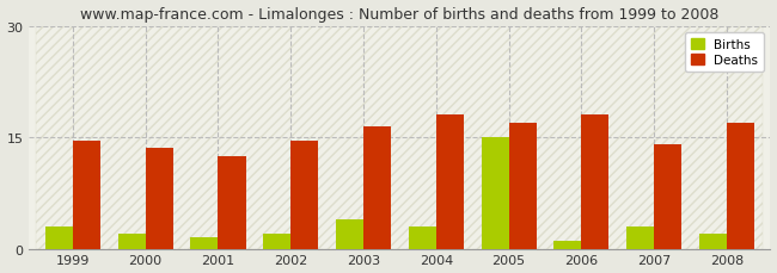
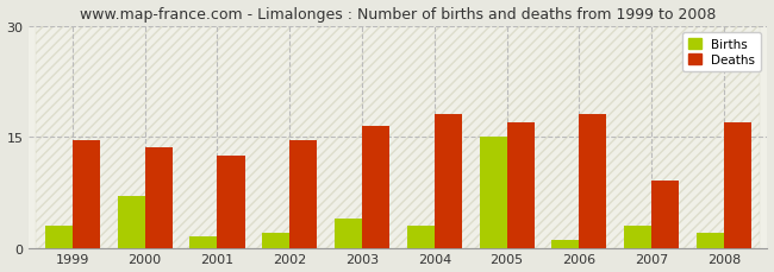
Births/2000: 2.0 -> 7.0
Deaths/2007: 14.0 -> 9.0
